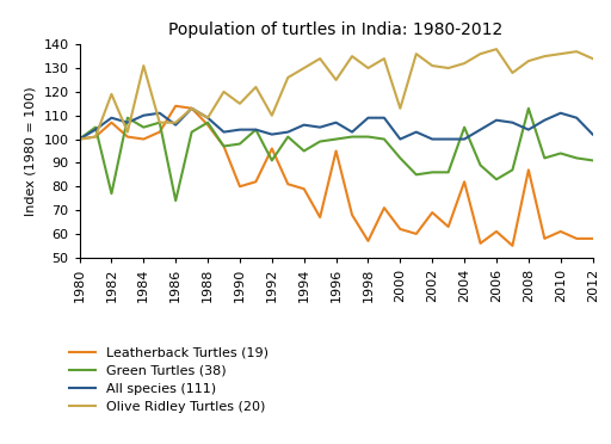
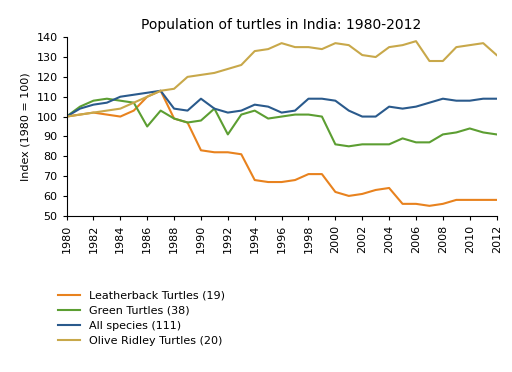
Leatherback Turtles (19)/1982: 107 -> 102
Green Turtles (38)/1982: 77 -> 108
All species (111)/1982: 109 -> 106
Olive Ridley Turtles (20)/1982: 119 -> 102
Green Turtles (38)/1984: 105 -> 108
Olive Ridley Turtles (20)/1984: 131 -> 104
Leatherback Turtles (19)/1986: 114 -> 110
Green Turtles (38)/1986: 74 -> 95
All species (111)/1986: 106 -> 112
Olive Ridley Turtles (20)/1986: 107 -> 110
Leatherback Turtles (19)/1988: 106 -> 99
Green Turtles (38)/1988: 107 -> 99
All species (111)/1988: 109 -> 104
Olive Ridley Turtles (20)/1988: 109 -> 114
Leatherback Turtles (19)/1990: 80 -> 83
All species (111)/1990: 104 -> 109
Olive Ridley Turtles (20)/1990: 115 -> 121
Leatherback Turtles (19)/1992: 96 -> 82
Olive Ridley Turtles (20)/1992: 110 -> 124
Leatherback Turtles (19)/1994: 79 -> 68
Green Turtles (38)/1994: 95 -> 103
Olive Ridley Turtles (20)/1994: 130 -> 133
Leatherback Turtles (19)/1996: 95 -> 67
All species (111)/1996: 107 -> 102
Olive Ridley Turtles (20)/1996: 125 -> 137
Leatherback Turtles (19)/1998: 57 -> 71
Olive Ridley Turtles (20)/1998: 130 -> 135
Green Turtles (38)/2000: 92 -> 86
All species (111)/2000: 100 -> 108
Olive Ridley Turtles (20)/2000: 113 -> 137
Leatherback Turtles (19)/2002: 69 -> 61
Leatherback Turtles (19)/2004: 82 -> 64
Green Turtles (38)/2004: 105 -> 86
All species (111)/2004: 100 -> 105
Olive Ridley Turtles (20)/2004: 132 -> 135
Leatherback Turtles (19)/2006: 61 -> 56
Green Turtles (38)/2006: 83 -> 87
All species (111)/2006: 108 -> 105
Leatherback Turtles (19)/2008: 87 -> 56
Green Turtles (38)/2008: 113 -> 91
All species (111)/2008: 104 -> 109
Olive Ridley Turtles (20)/2008: 133 -> 128
Leatherback Turtles (19)/2010: 61 -> 58
All species (111)/2010: 111 -> 108
All species (111)/2012: 102 -> 109
Olive Ridley Turtles (20)/2012: 134 -> 131
